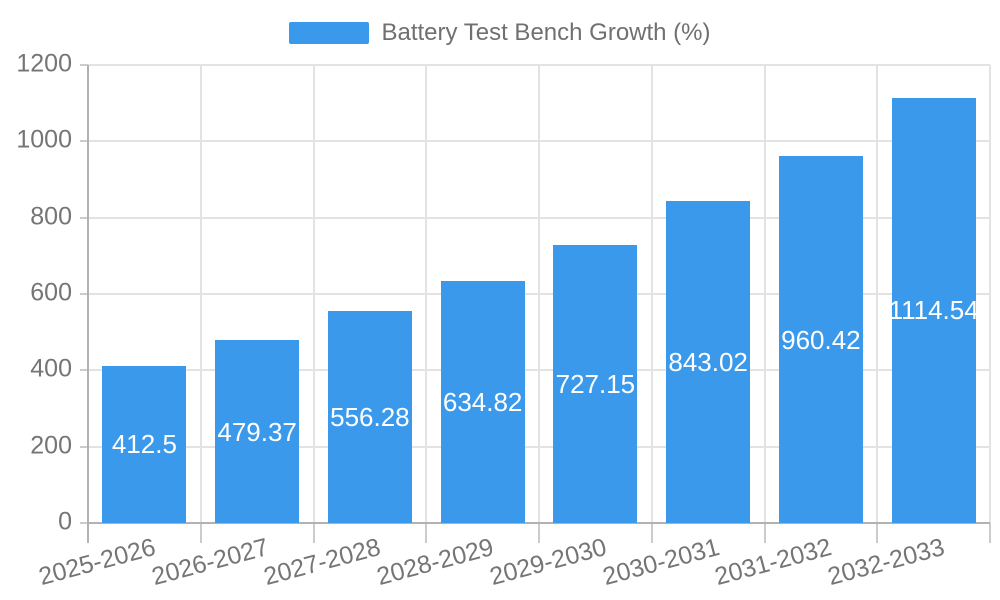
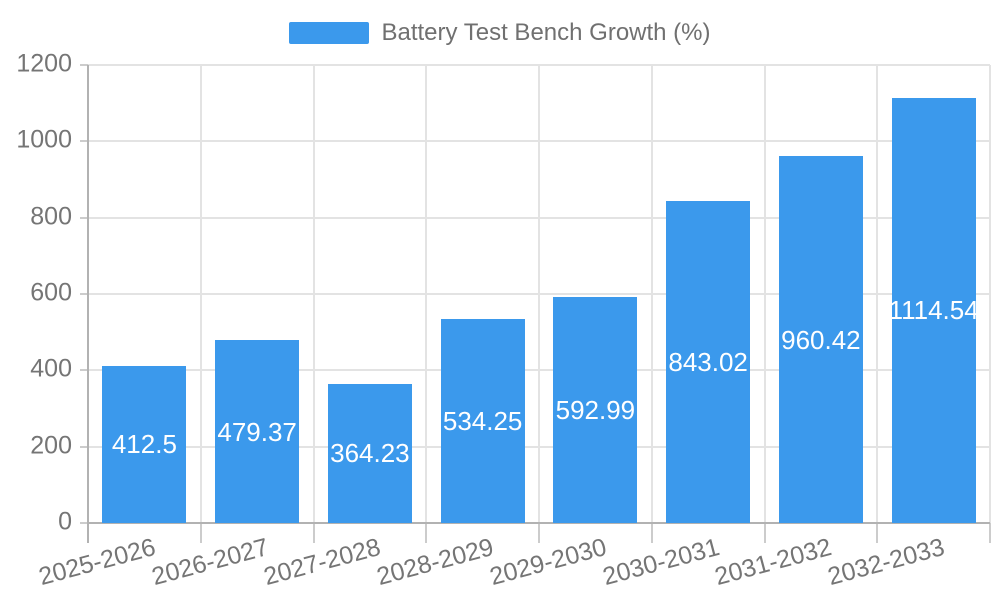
2027-2028: 556.28 -> 364.23
2028-2029: 634.82 -> 534.25
2029-2030: 727.15 -> 592.99
